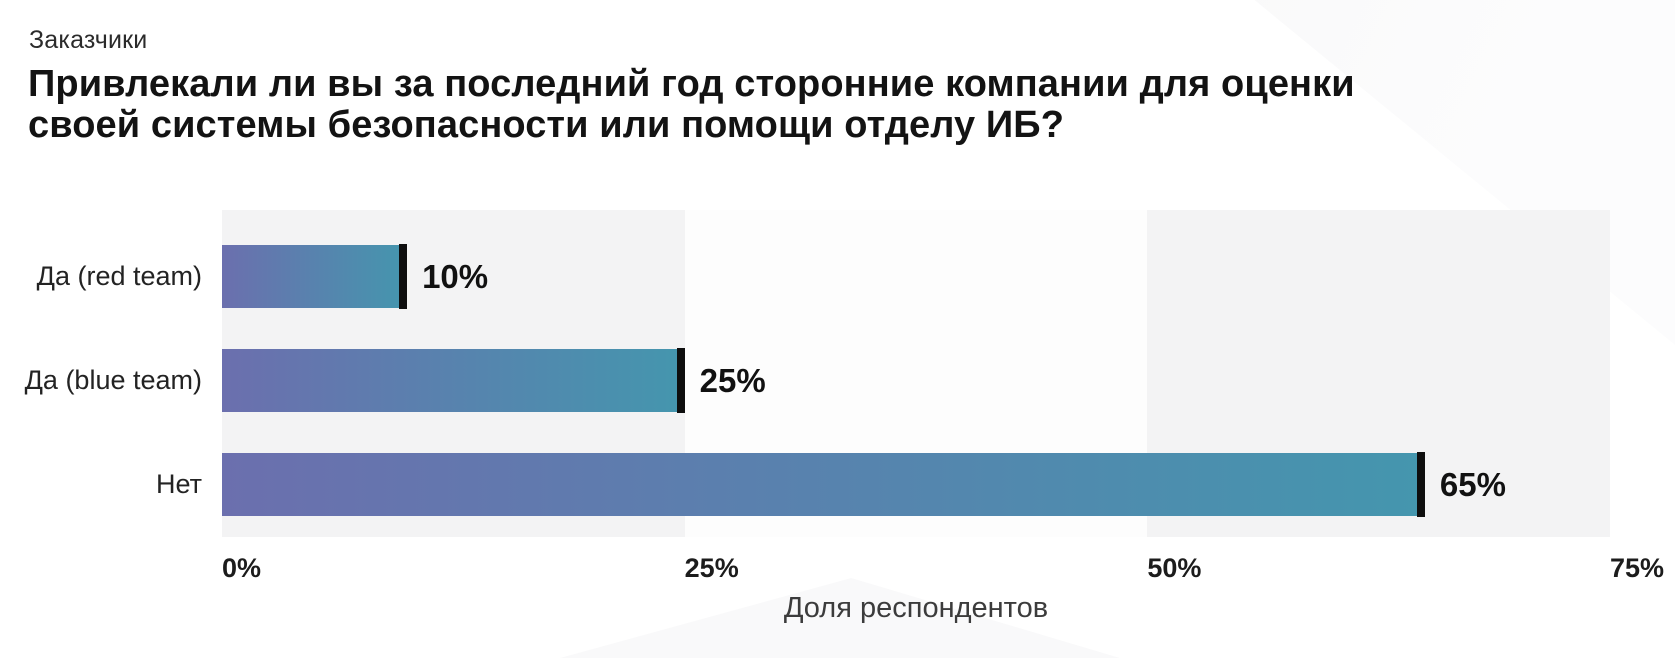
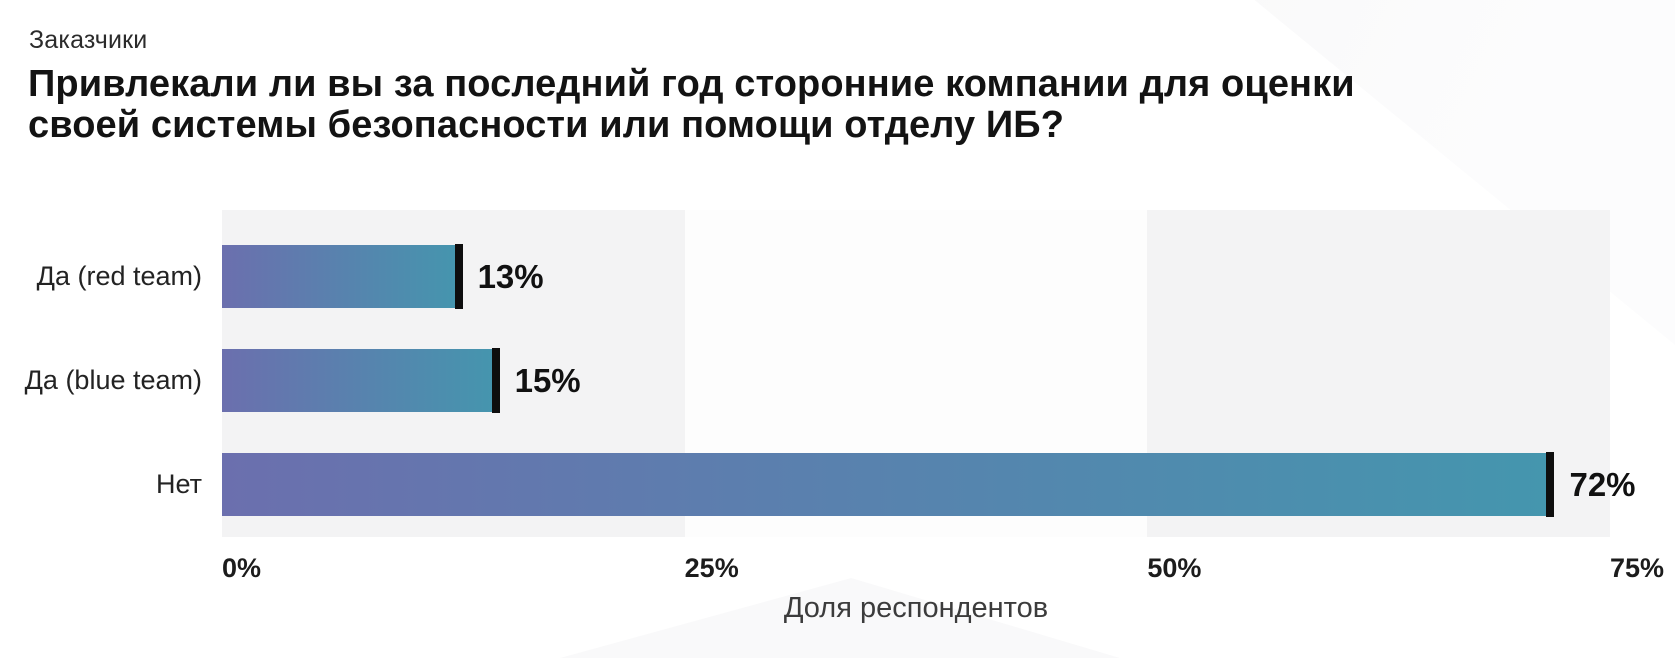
Да (red team): 10% -> 13%
Да (blue team): 25% -> 15%
Нет: 65% -> 72%
